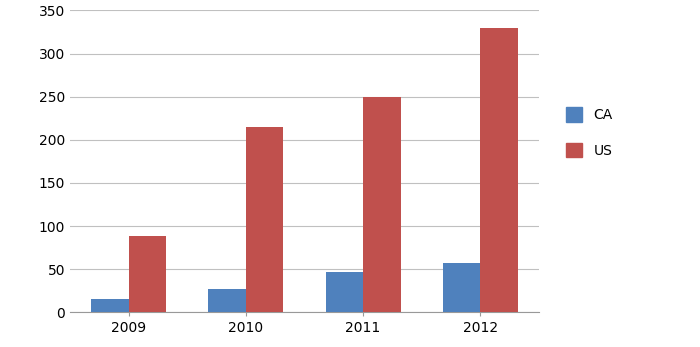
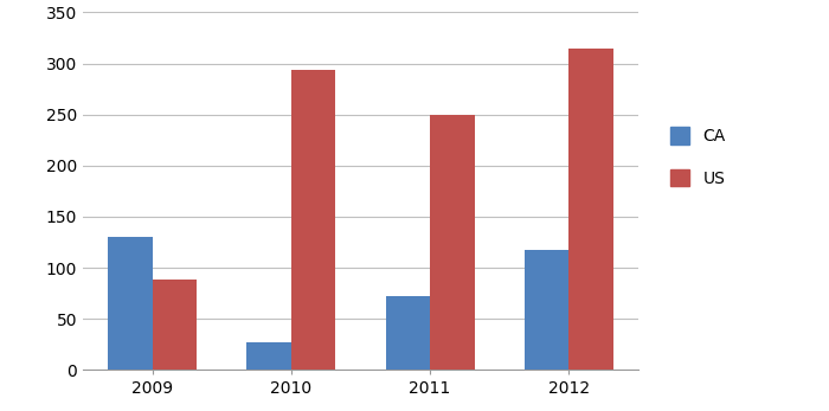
CA/2009: 15 -> 130
US/2010: 215 -> 294
CA/2011: 47 -> 72
CA/2012: 57 -> 118
US/2012: 330 -> 314
